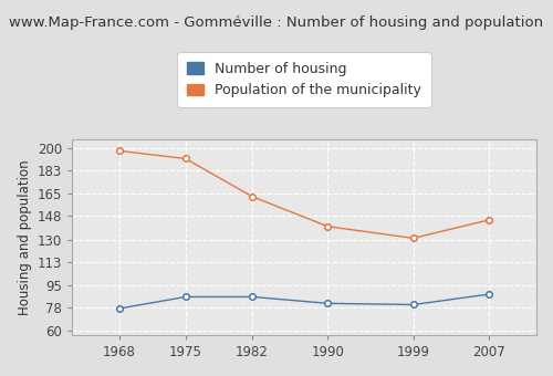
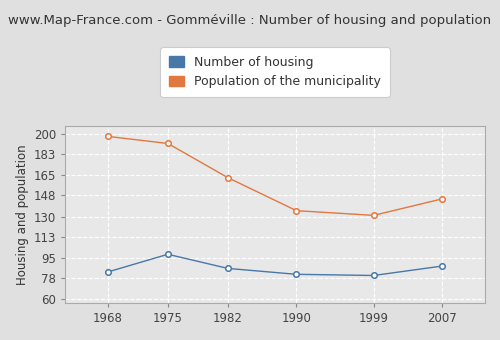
Number of housing/1968: 77 -> 83
Number of housing/1975: 86 -> 98
Population of the municipality/1990: 140 -> 135
